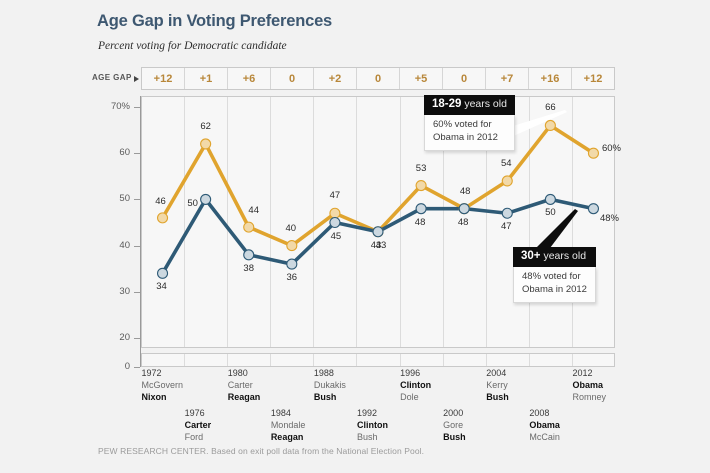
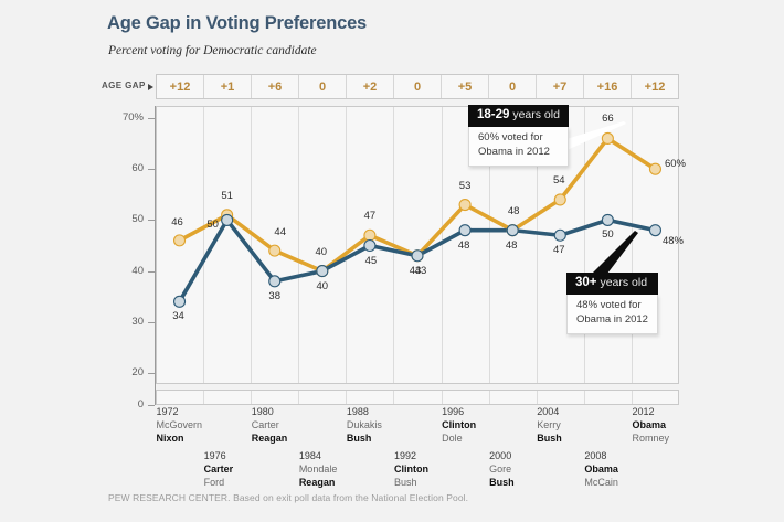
18-29 years old/1976: 62 -> 51
30+ years old/1984: 36 -> 40
